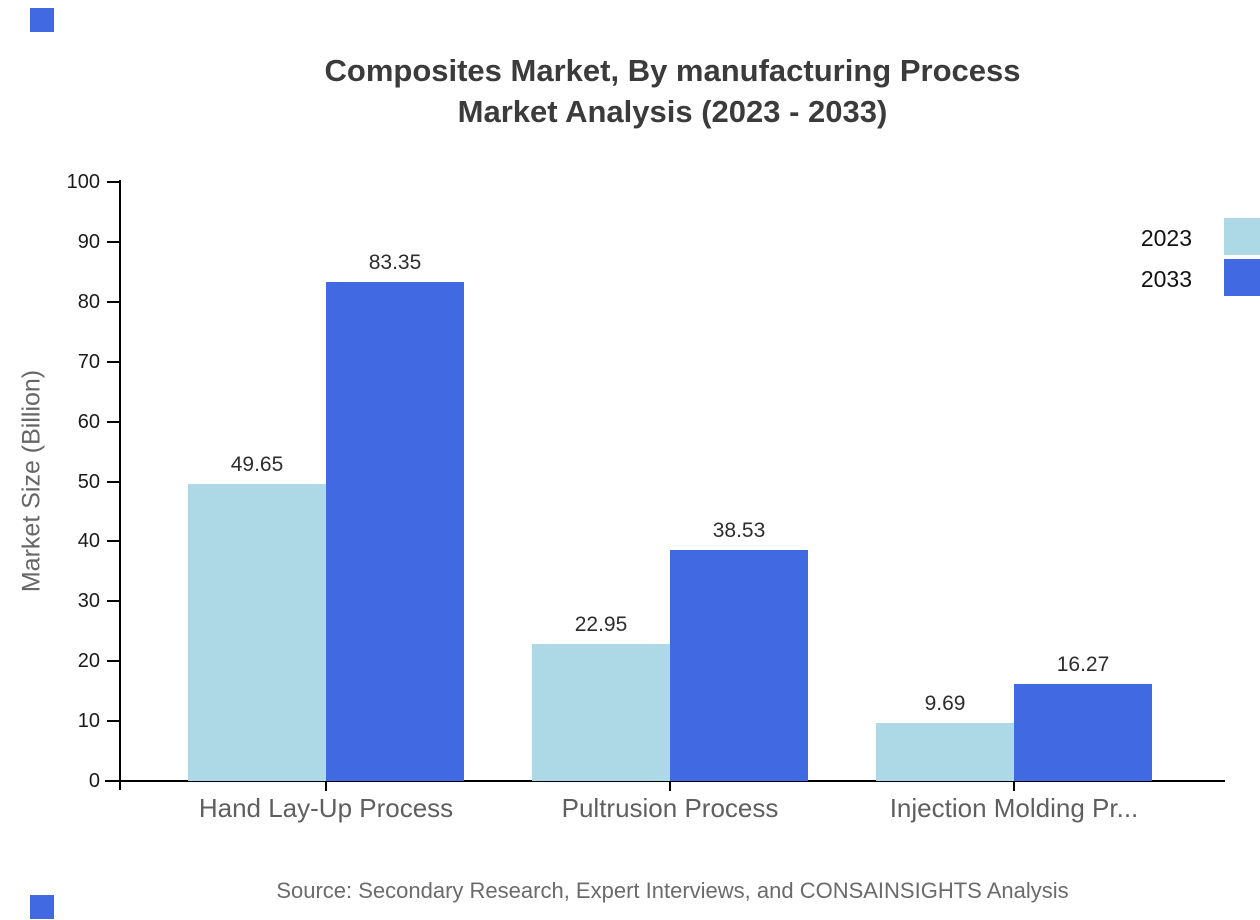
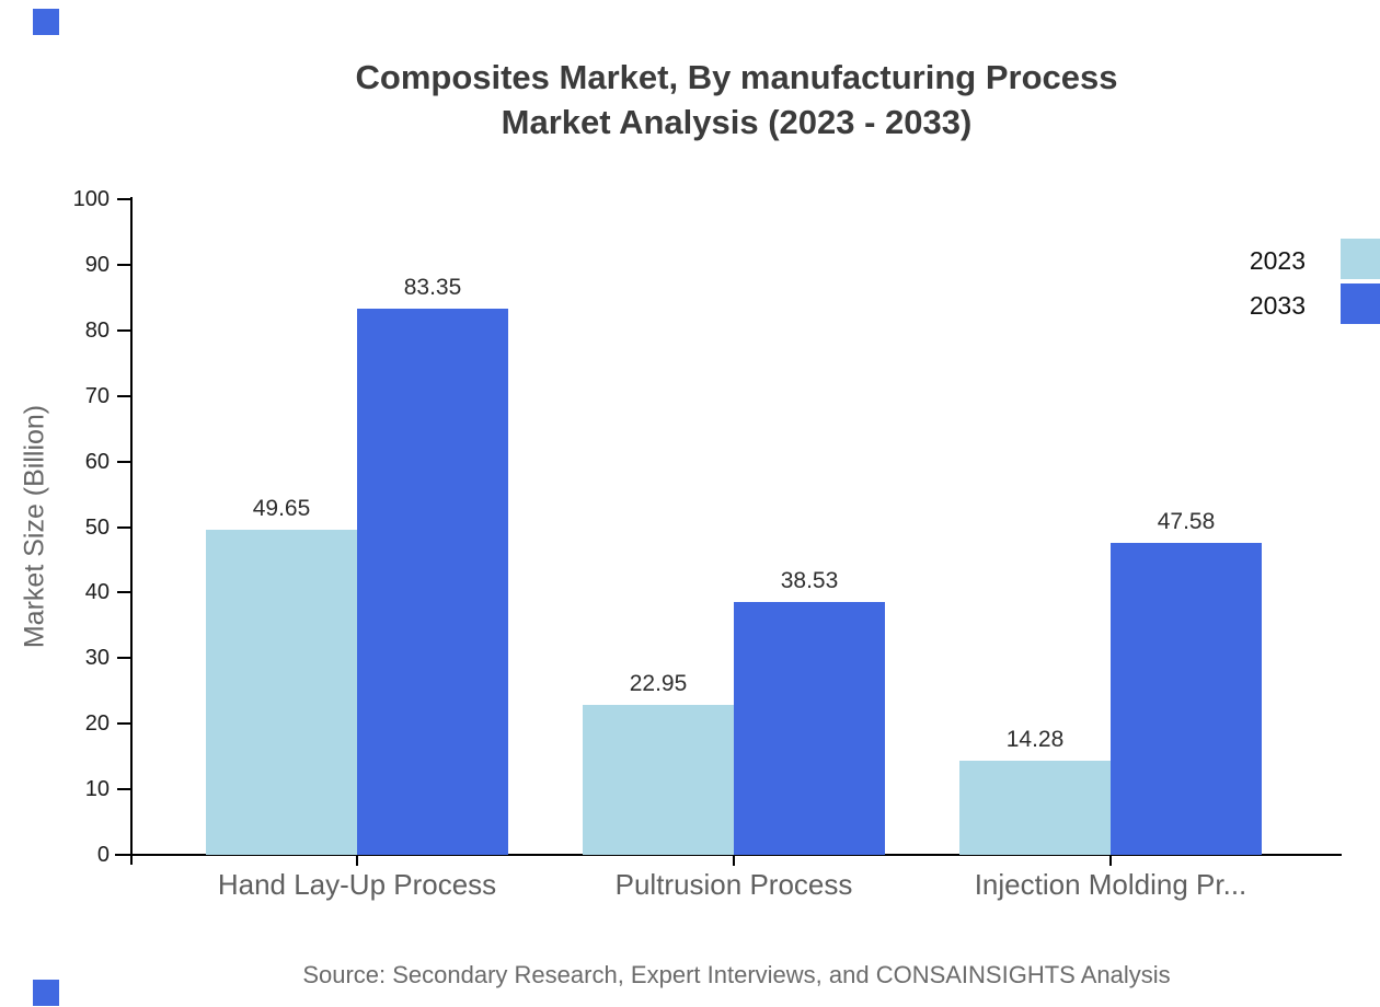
2023/Injection Molding Pr...: 9.69 -> 14.28
2033/Injection Molding Pr...: 16.27 -> 47.58
